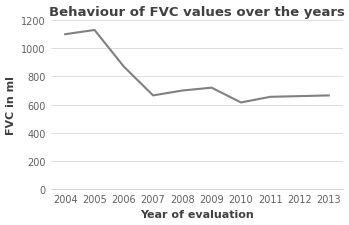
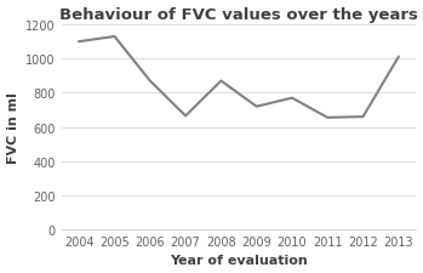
2008: 700 -> 870
2010: 620 -> 770
2013: 660 -> 1010
